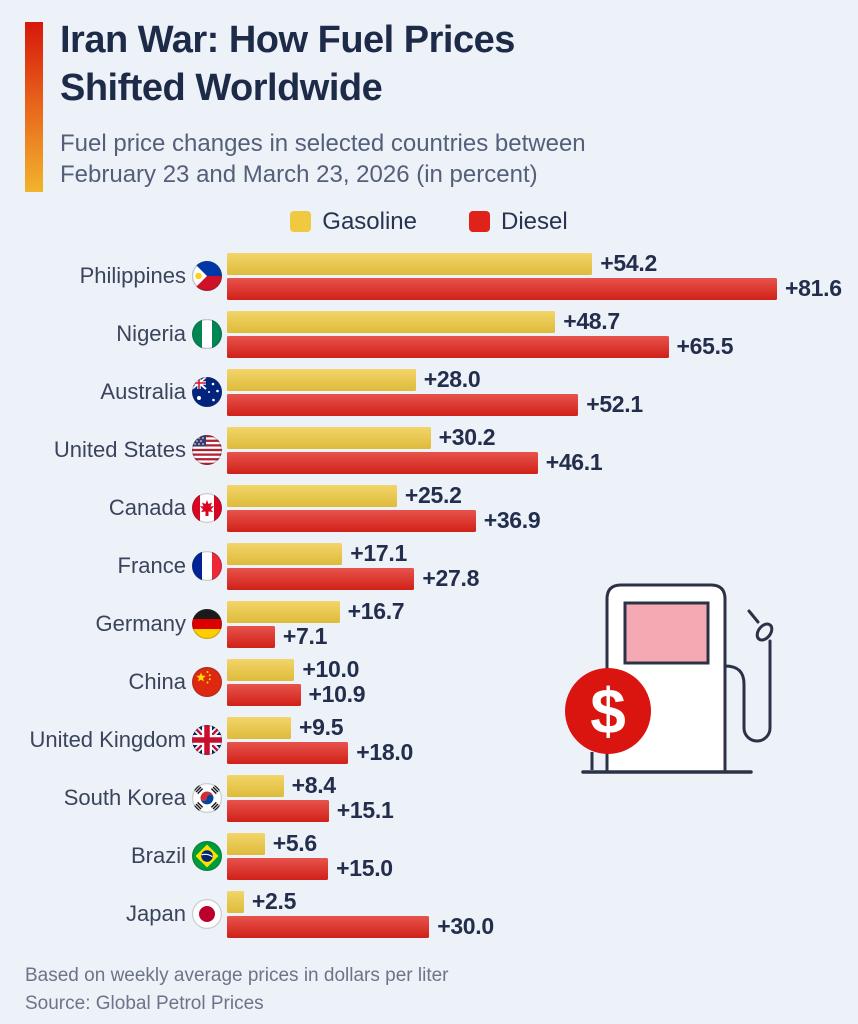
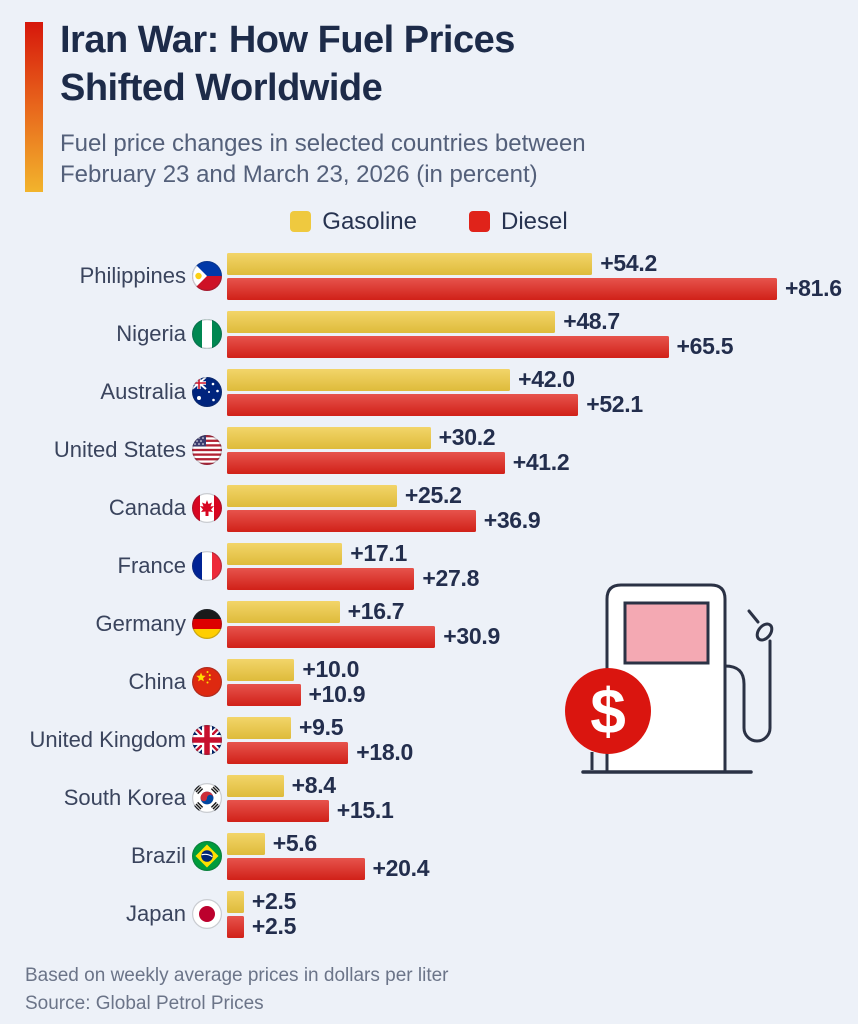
Gasoline/Australia: +28.0 -> +42.0
Diesel/United States: +46.1 -> +41.2
Diesel/Germany: +7.1 -> +30.9
Diesel/Brazil: +15.0 -> +20.4
Diesel/Japan: +30.0 -> +2.5
